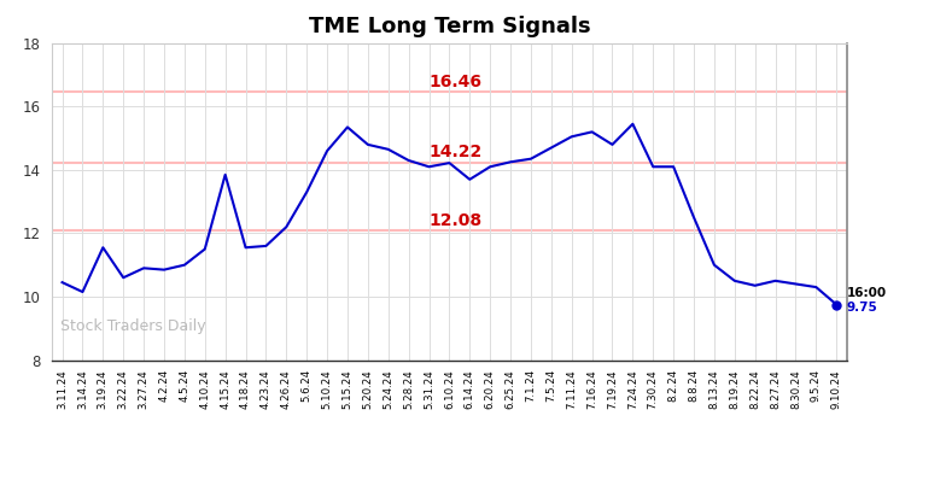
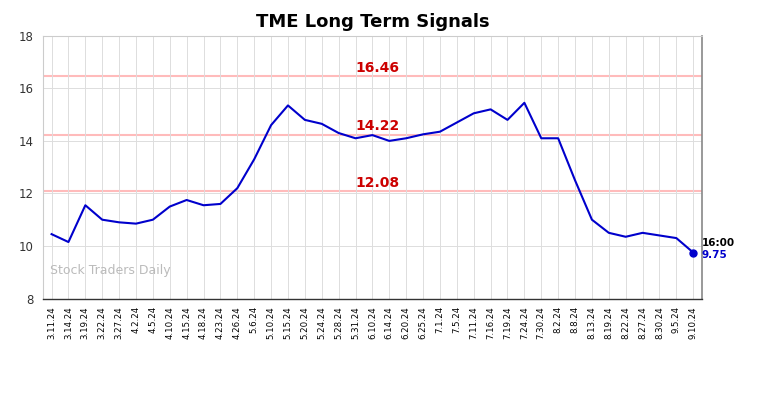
3.22.24: 10.60 -> 11.00
4.15.24: 13.85 -> 11.75
6.14.24: 13.70 -> 14.00
